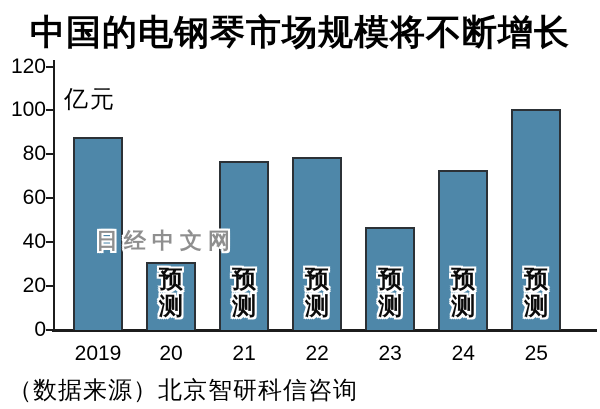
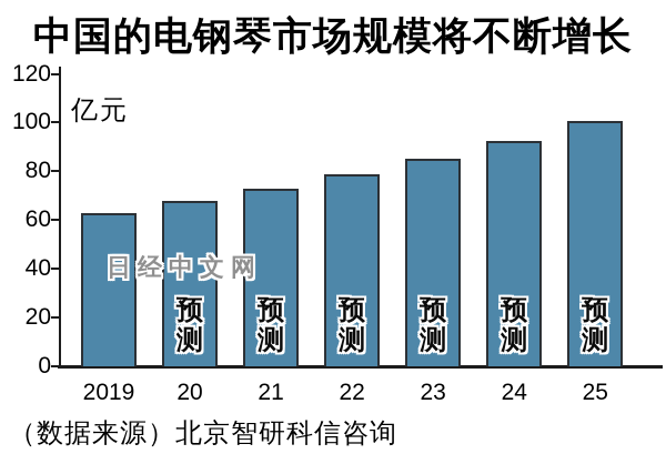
2019: 88 -> 63
20: 31 -> 68
21: 77 -> 73
23: 47 -> 85
24: 73 -> 92
